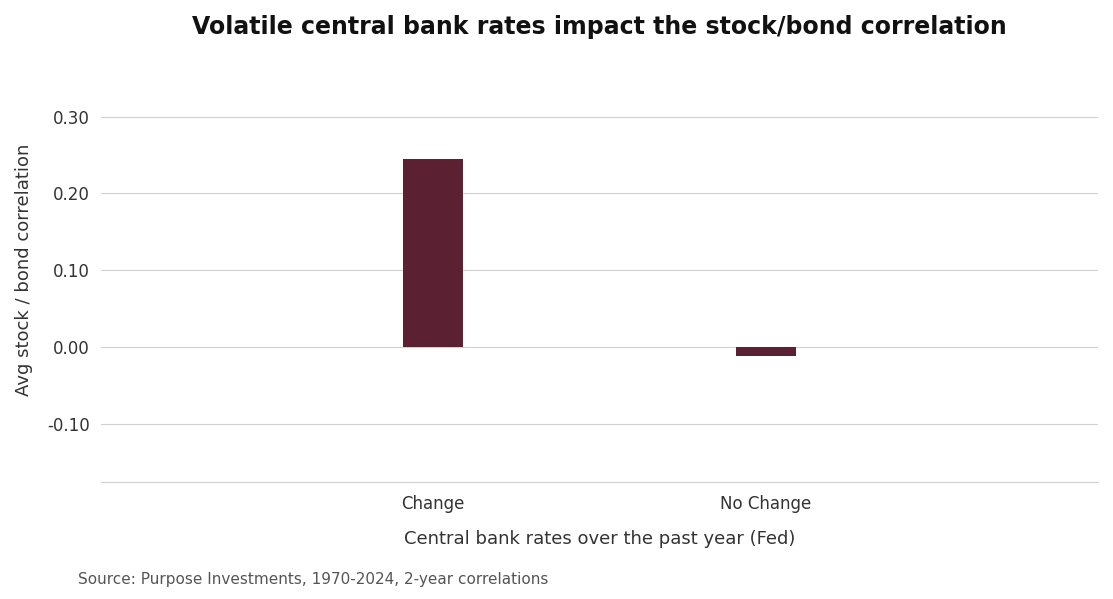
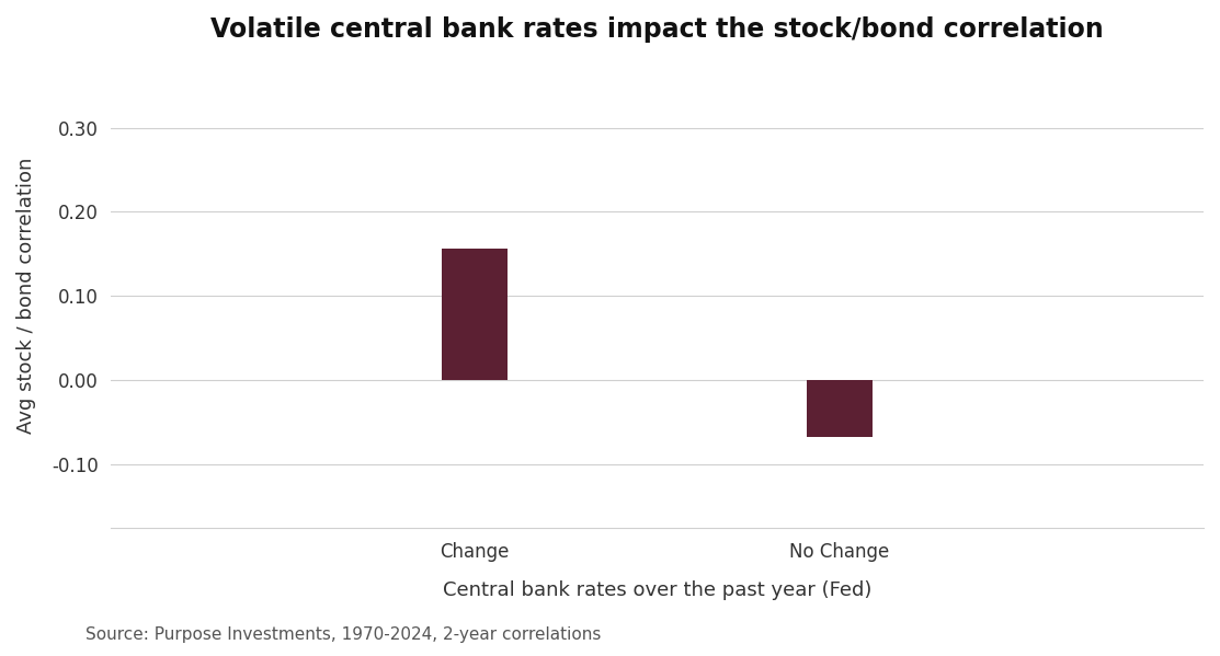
Change: 0.245 -> 0.156
No Change: -0.012 -> -0.068
